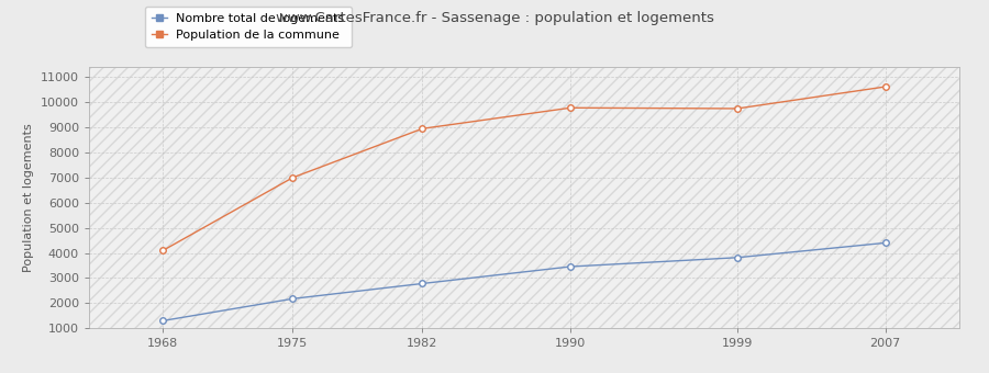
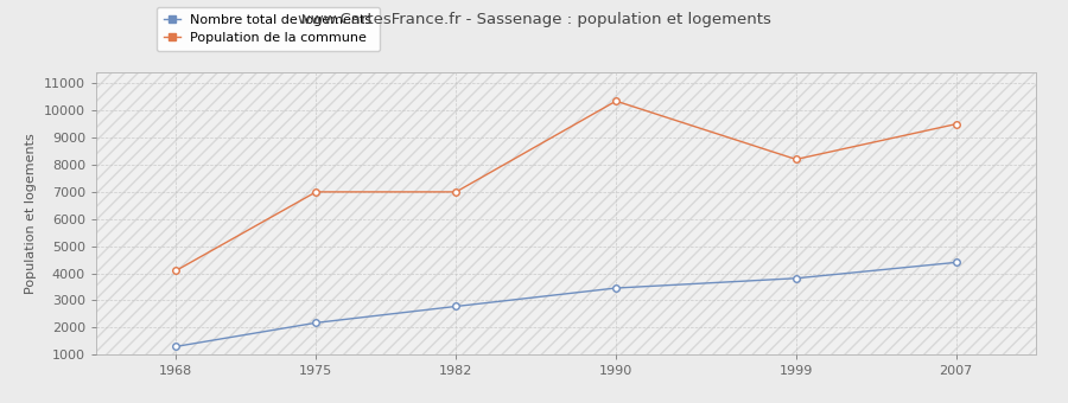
Population de la commune/1982: 8950 -> 7000
Population de la commune/1990: 9780 -> 10350
Population de la commune/1999: 9750 -> 8200
Population de la commune/2007: 10620 -> 9500
